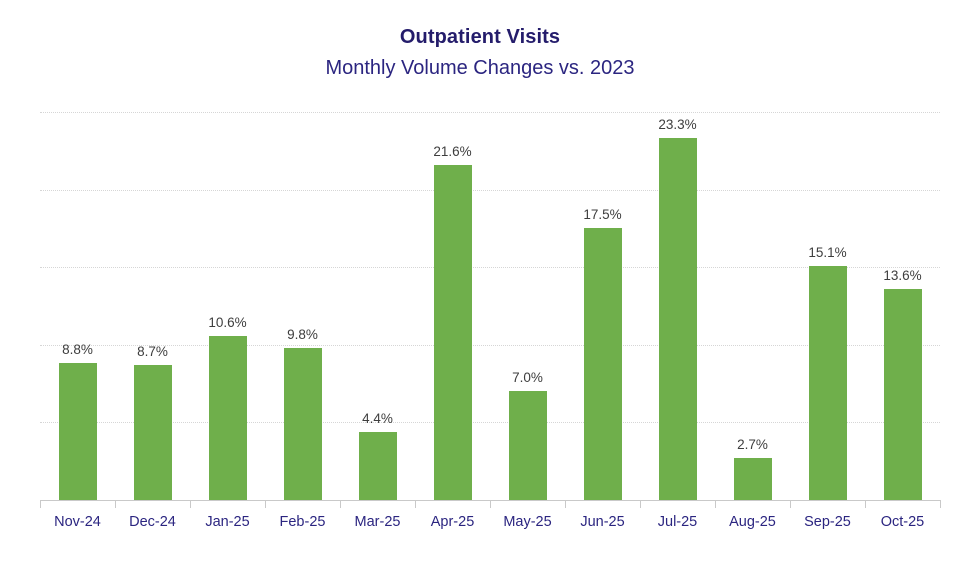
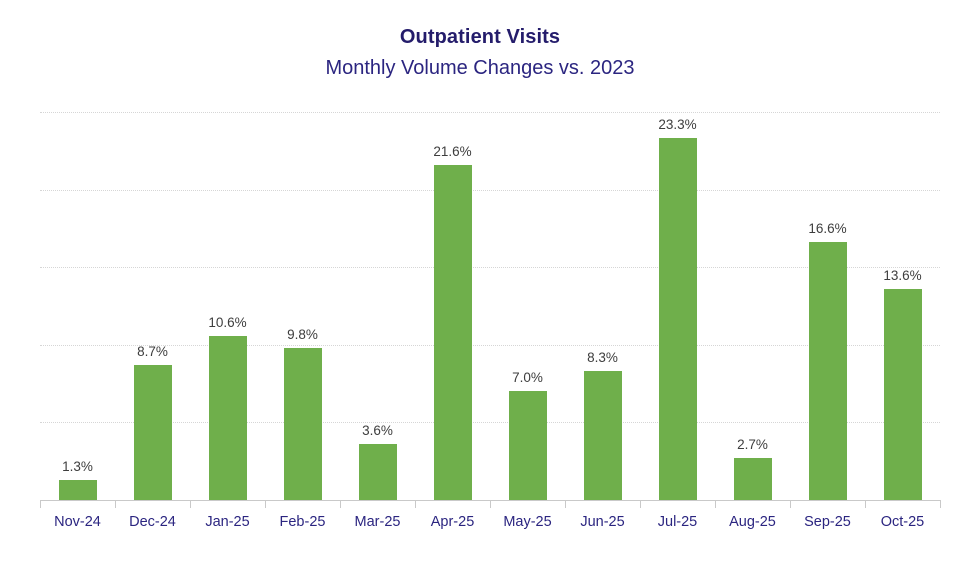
Nov-24: 8.8% -> 1.3%
Mar-25: 4.4% -> 3.6%
Jun-25: 17.5% -> 8.3%
Sep-25: 15.1% -> 16.6%
